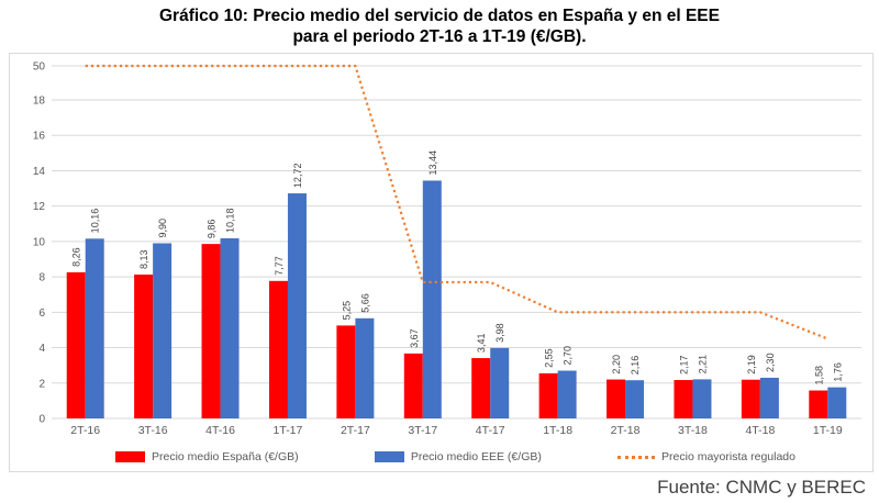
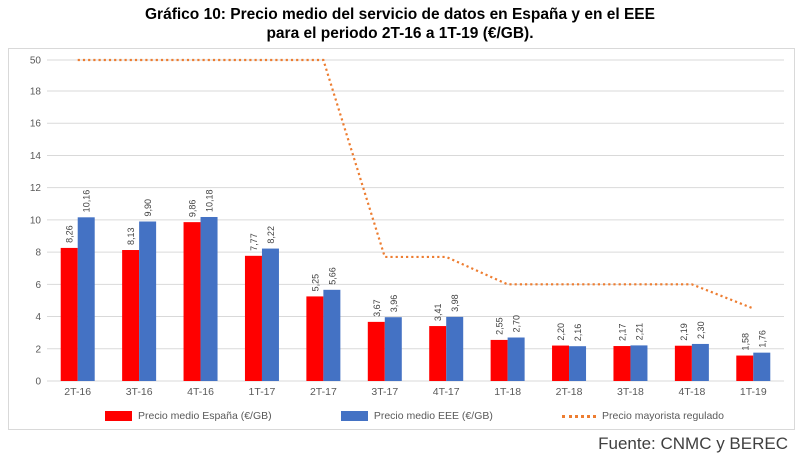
Precio medio EEE (€/GB)/1T-17: 12,72 -> 8,22
Precio medio EEE (€/GB)/3T-17: 13,44 -> 3,96
